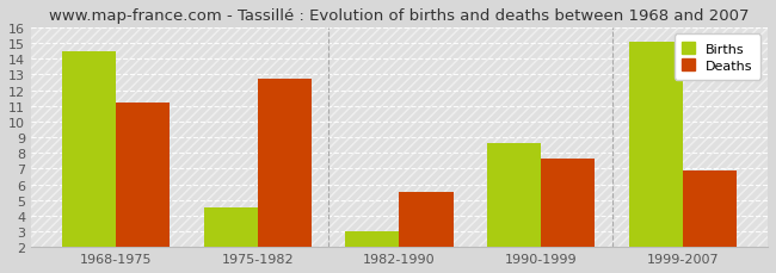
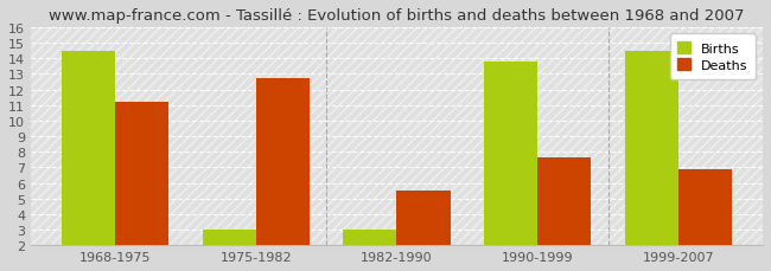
Births/1975-1982: 4.5 -> 3.0
Births/1990-1999: 8.6 -> 13.8
Births/1999-2007: 15.1 -> 14.5
